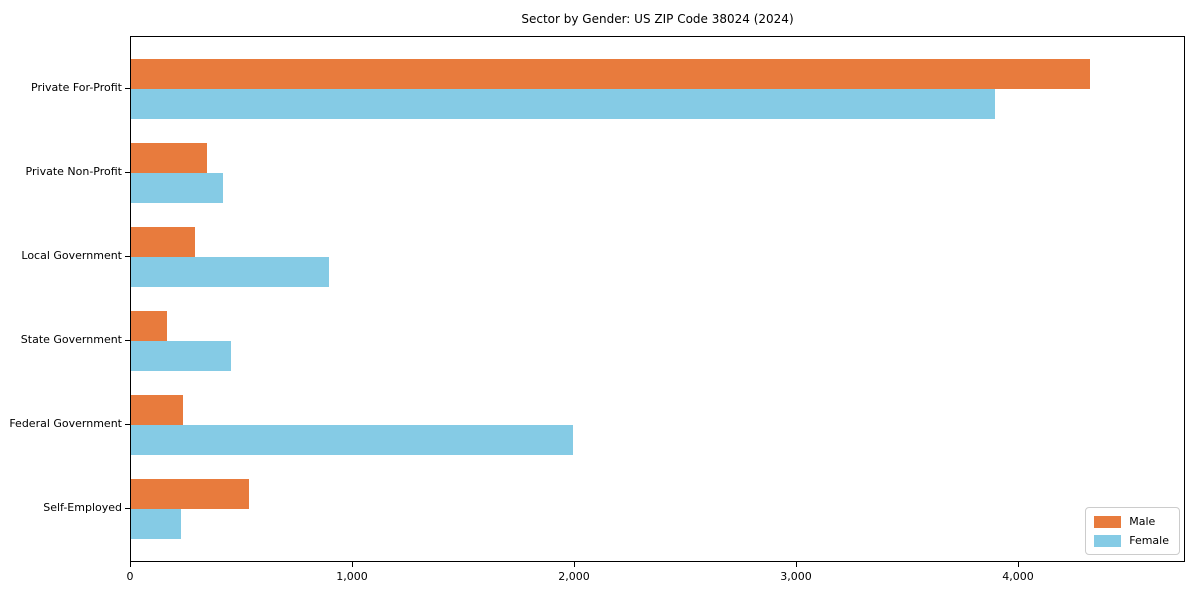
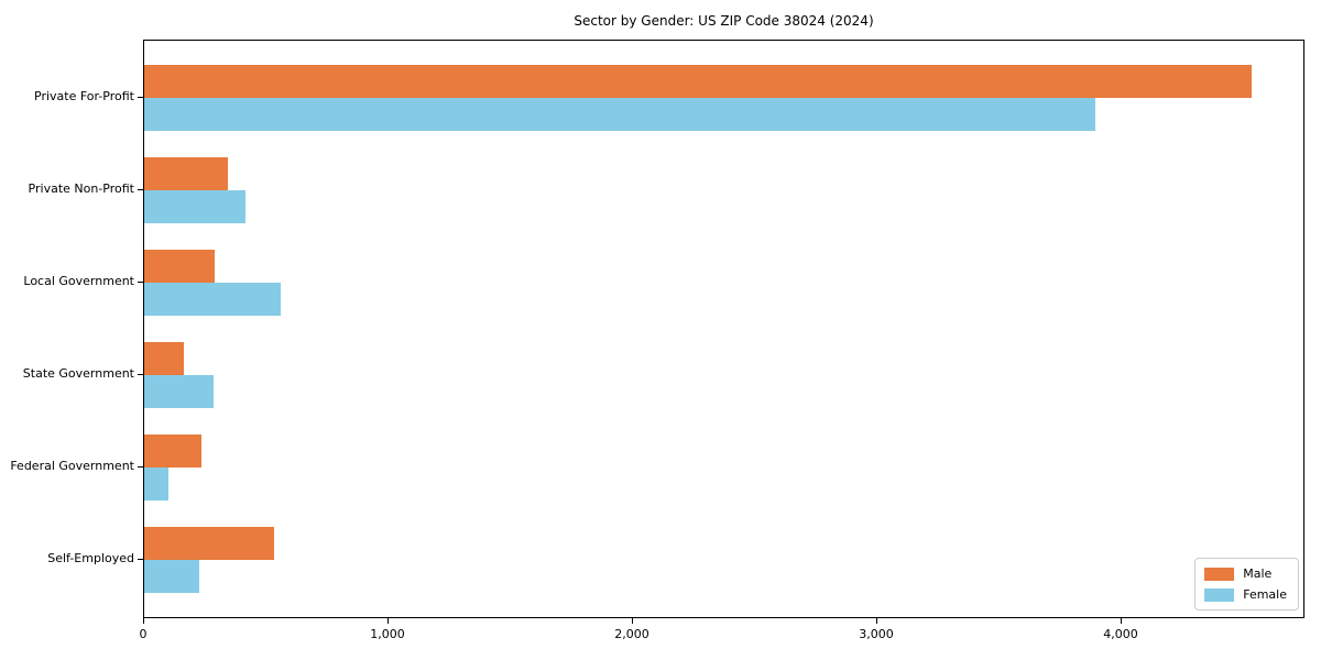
Male/Private For-Profit: 4320 -> 4530
Female/Local Government: 890 -> 560
Female/State Government: 450 -> 280
Female/Federal Government: 1990 -> 100
